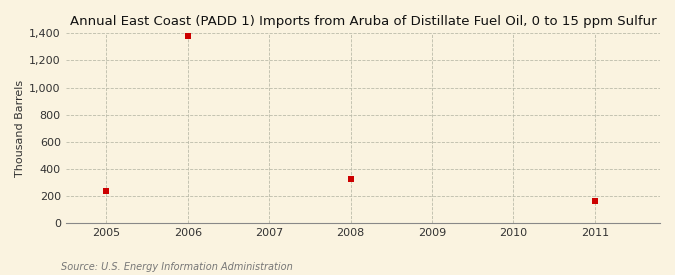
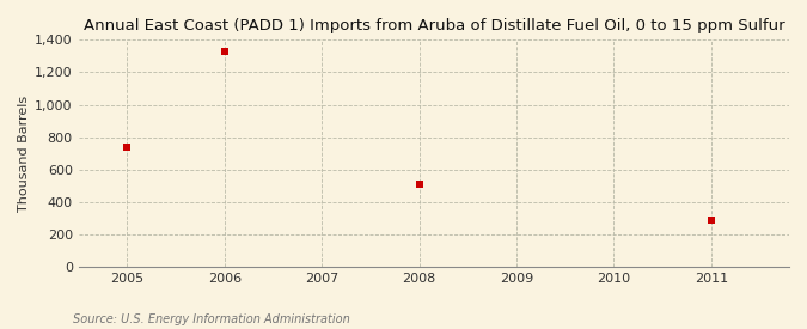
2005: 240 -> 740
2006: 1,380 -> 1,330
2008: 320 -> 510
2011: 160 -> 290
